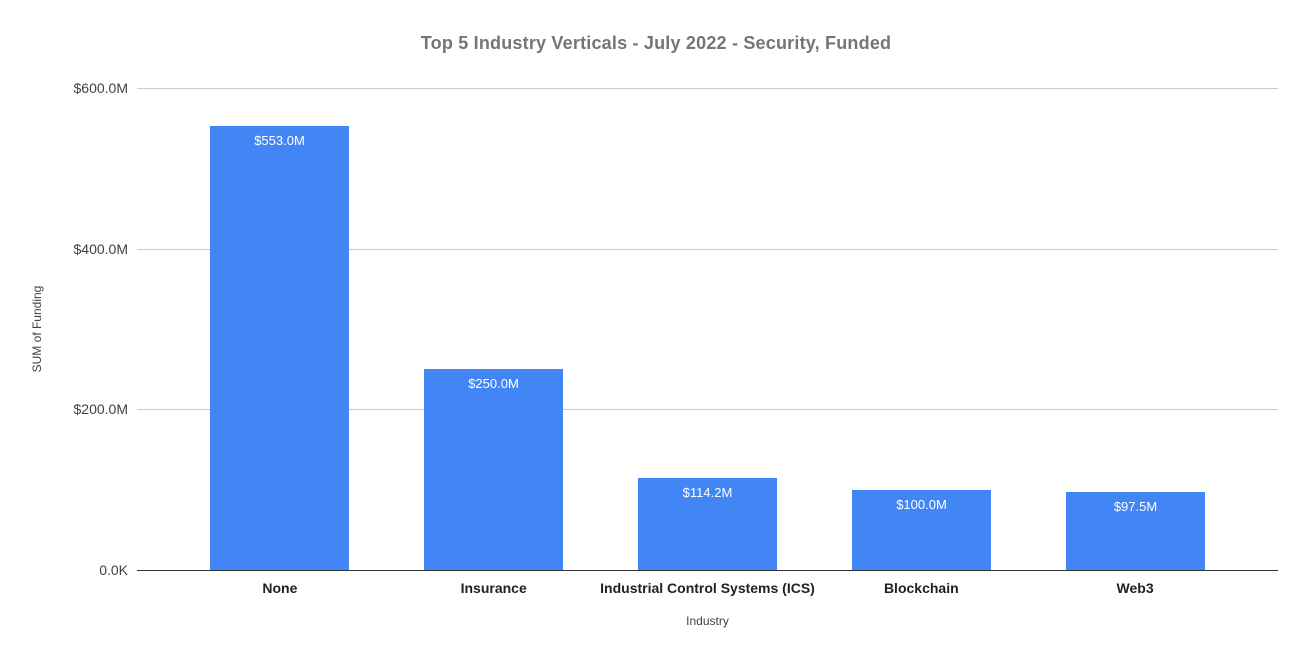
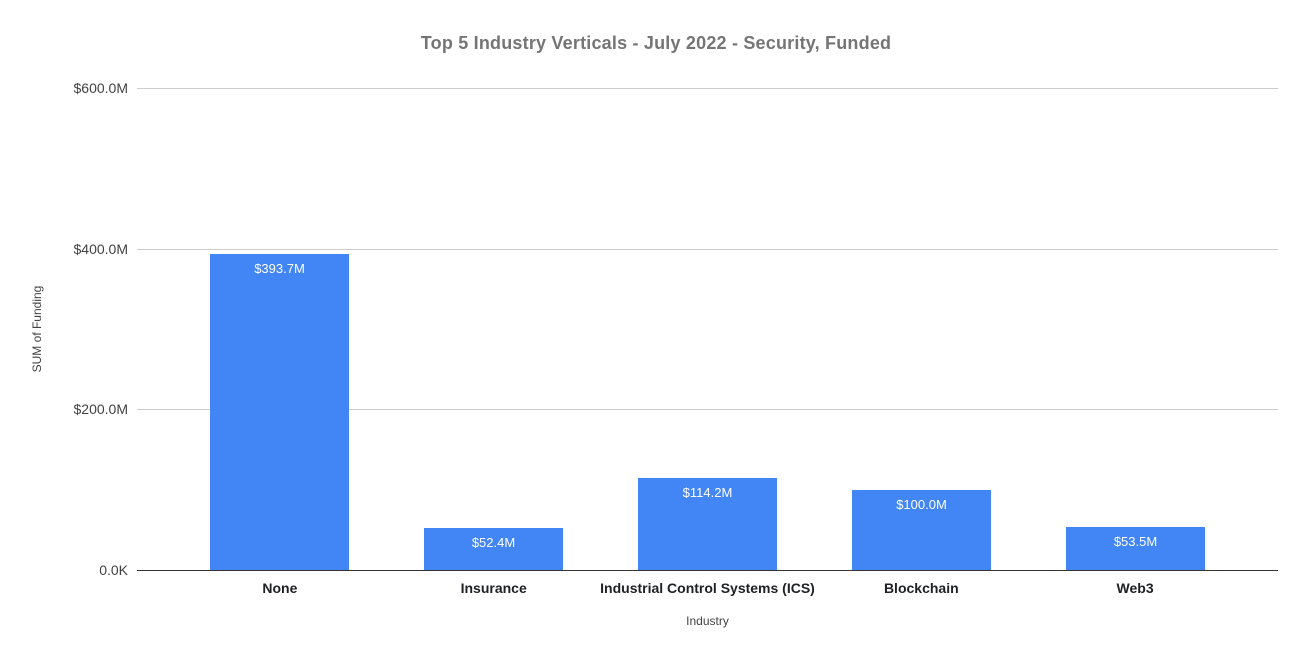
None: $553.0M -> $393.7M
Insurance: $250.0M -> $52.4M
Web3: $97.5M -> $53.5M
